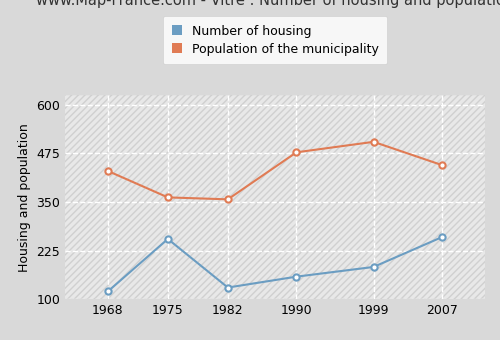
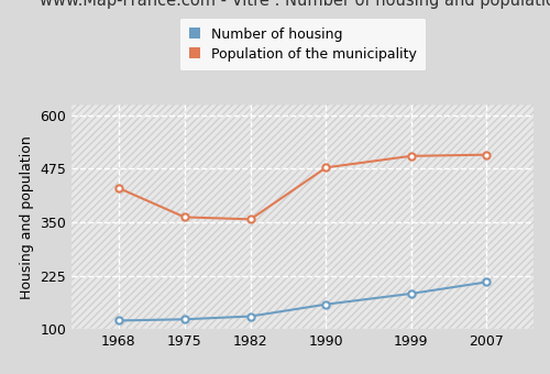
Number of housing/1975: 255 -> 123
Number of housing/2007: 260 -> 210
Population of the municipality/2007: 445 -> 508
